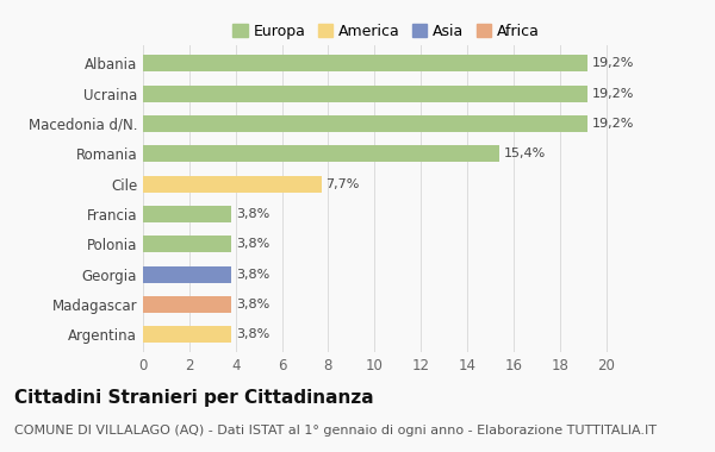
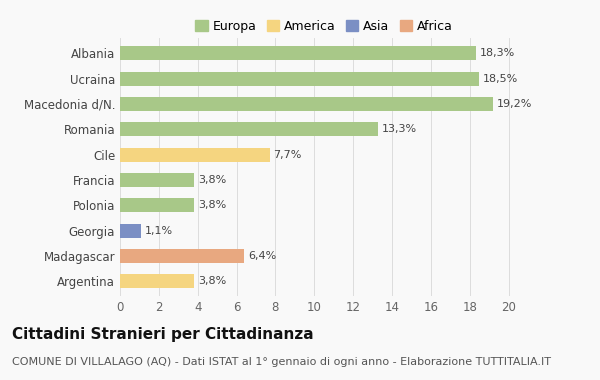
Albania: 19,2% -> 18,3%
Ucraina: 19,2% -> 18,5%
Romania: 15,4% -> 13,3%
Georgia: 3,8% -> 1,1%
Madagascar: 3,8% -> 6,4%
